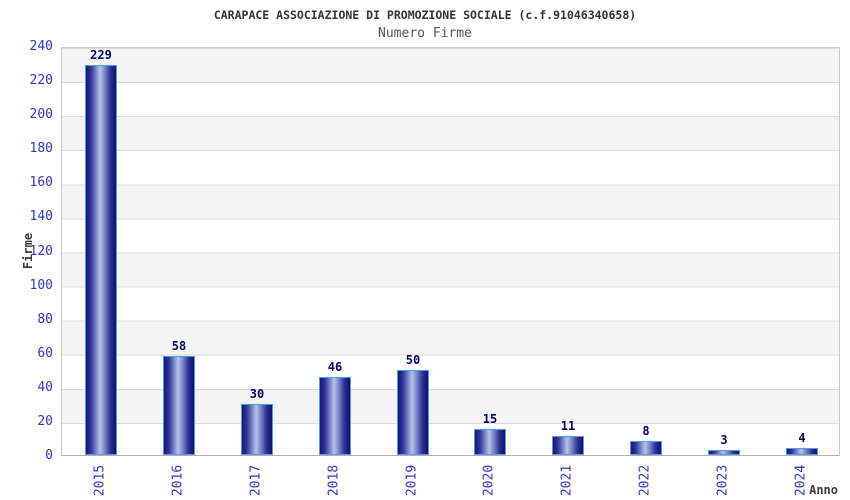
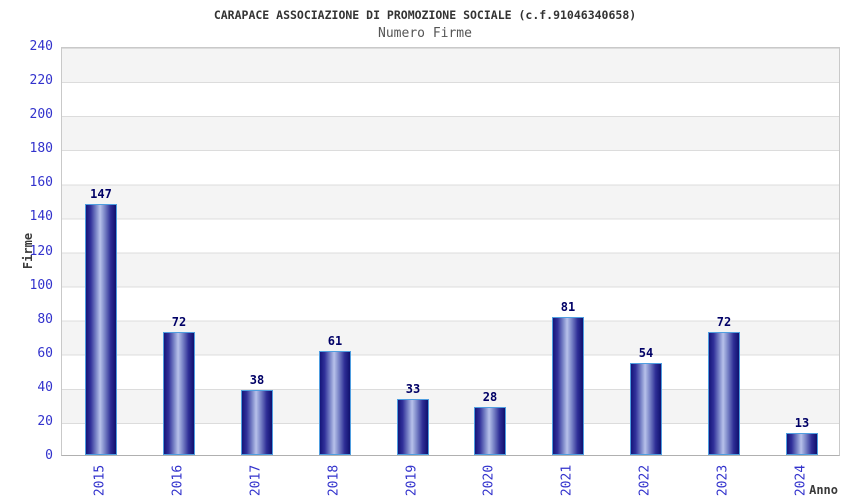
2015: 229 -> 147
2016: 58 -> 72
2017: 30 -> 38
2018: 46 -> 61
2019: 50 -> 33
2020: 15 -> 28
2021: 11 -> 81
2022: 8 -> 54
2023: 3 -> 72
2024: 4 -> 13
